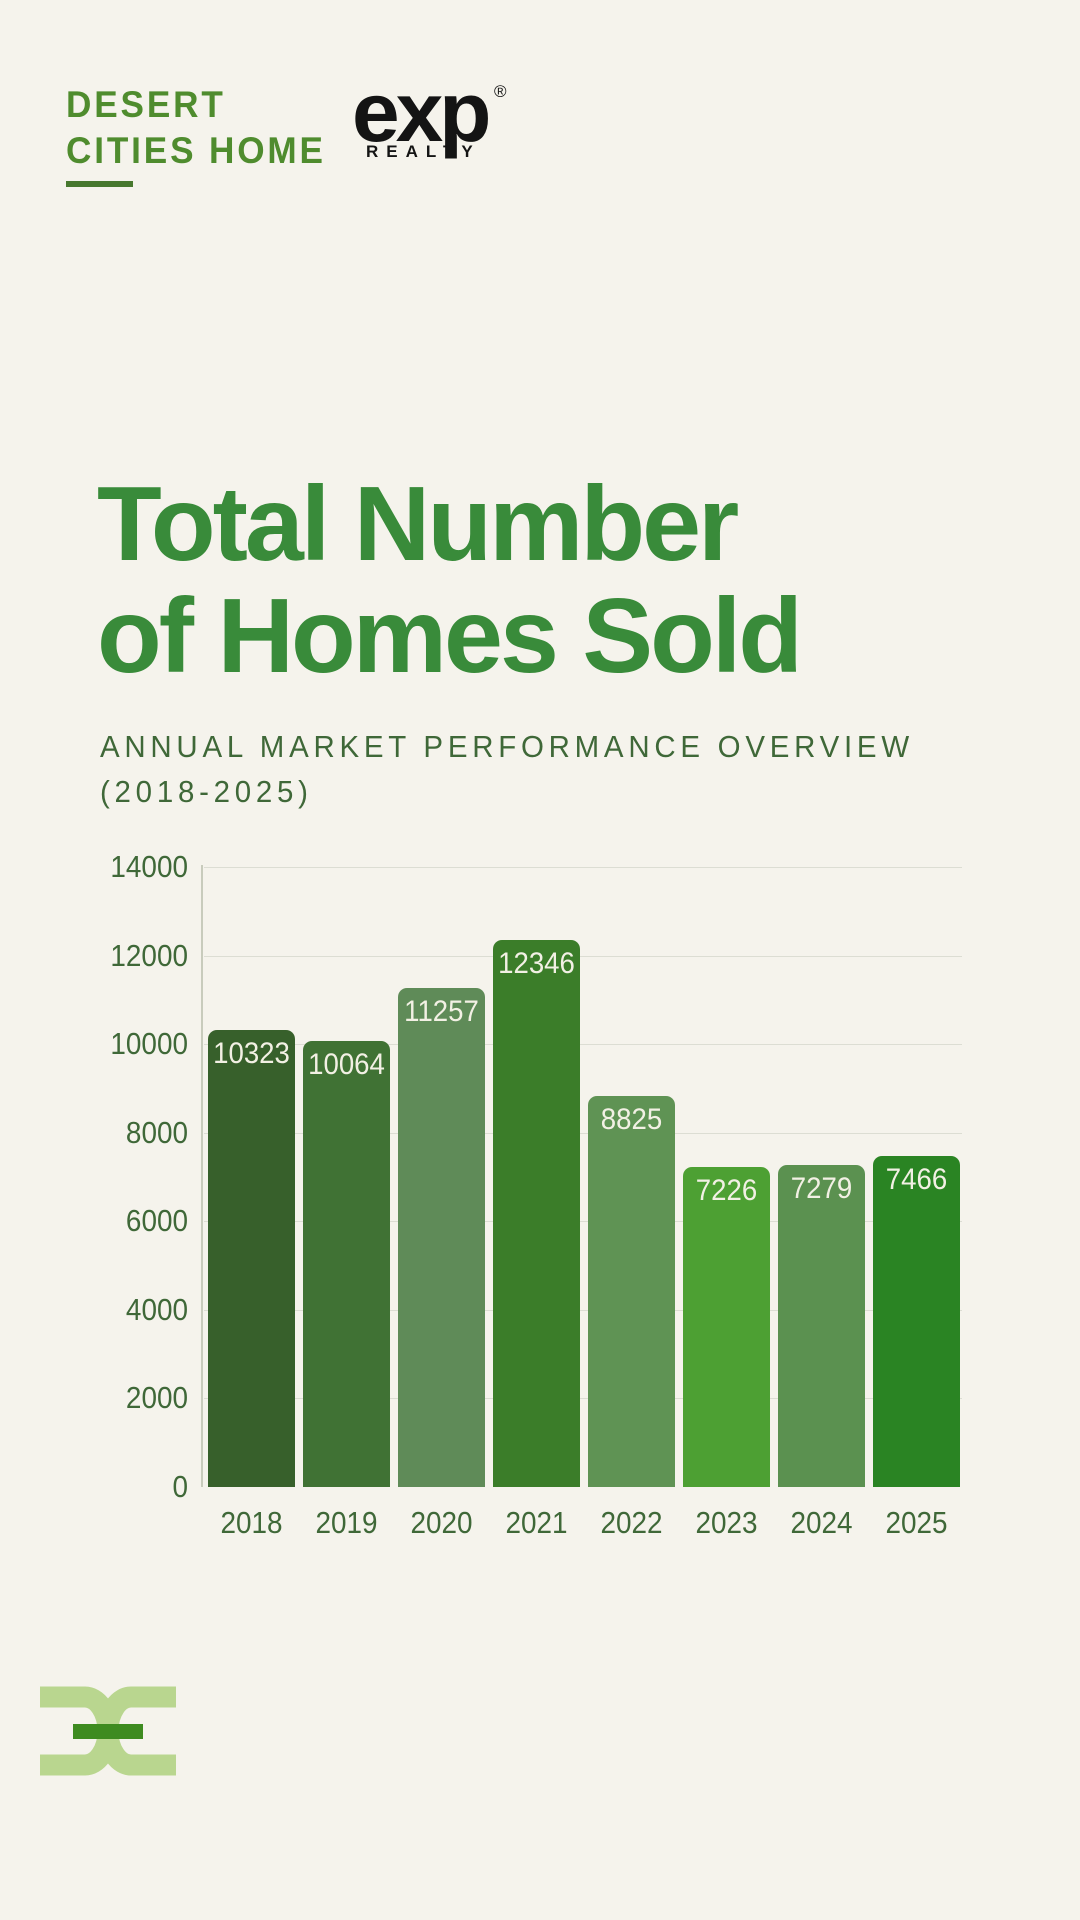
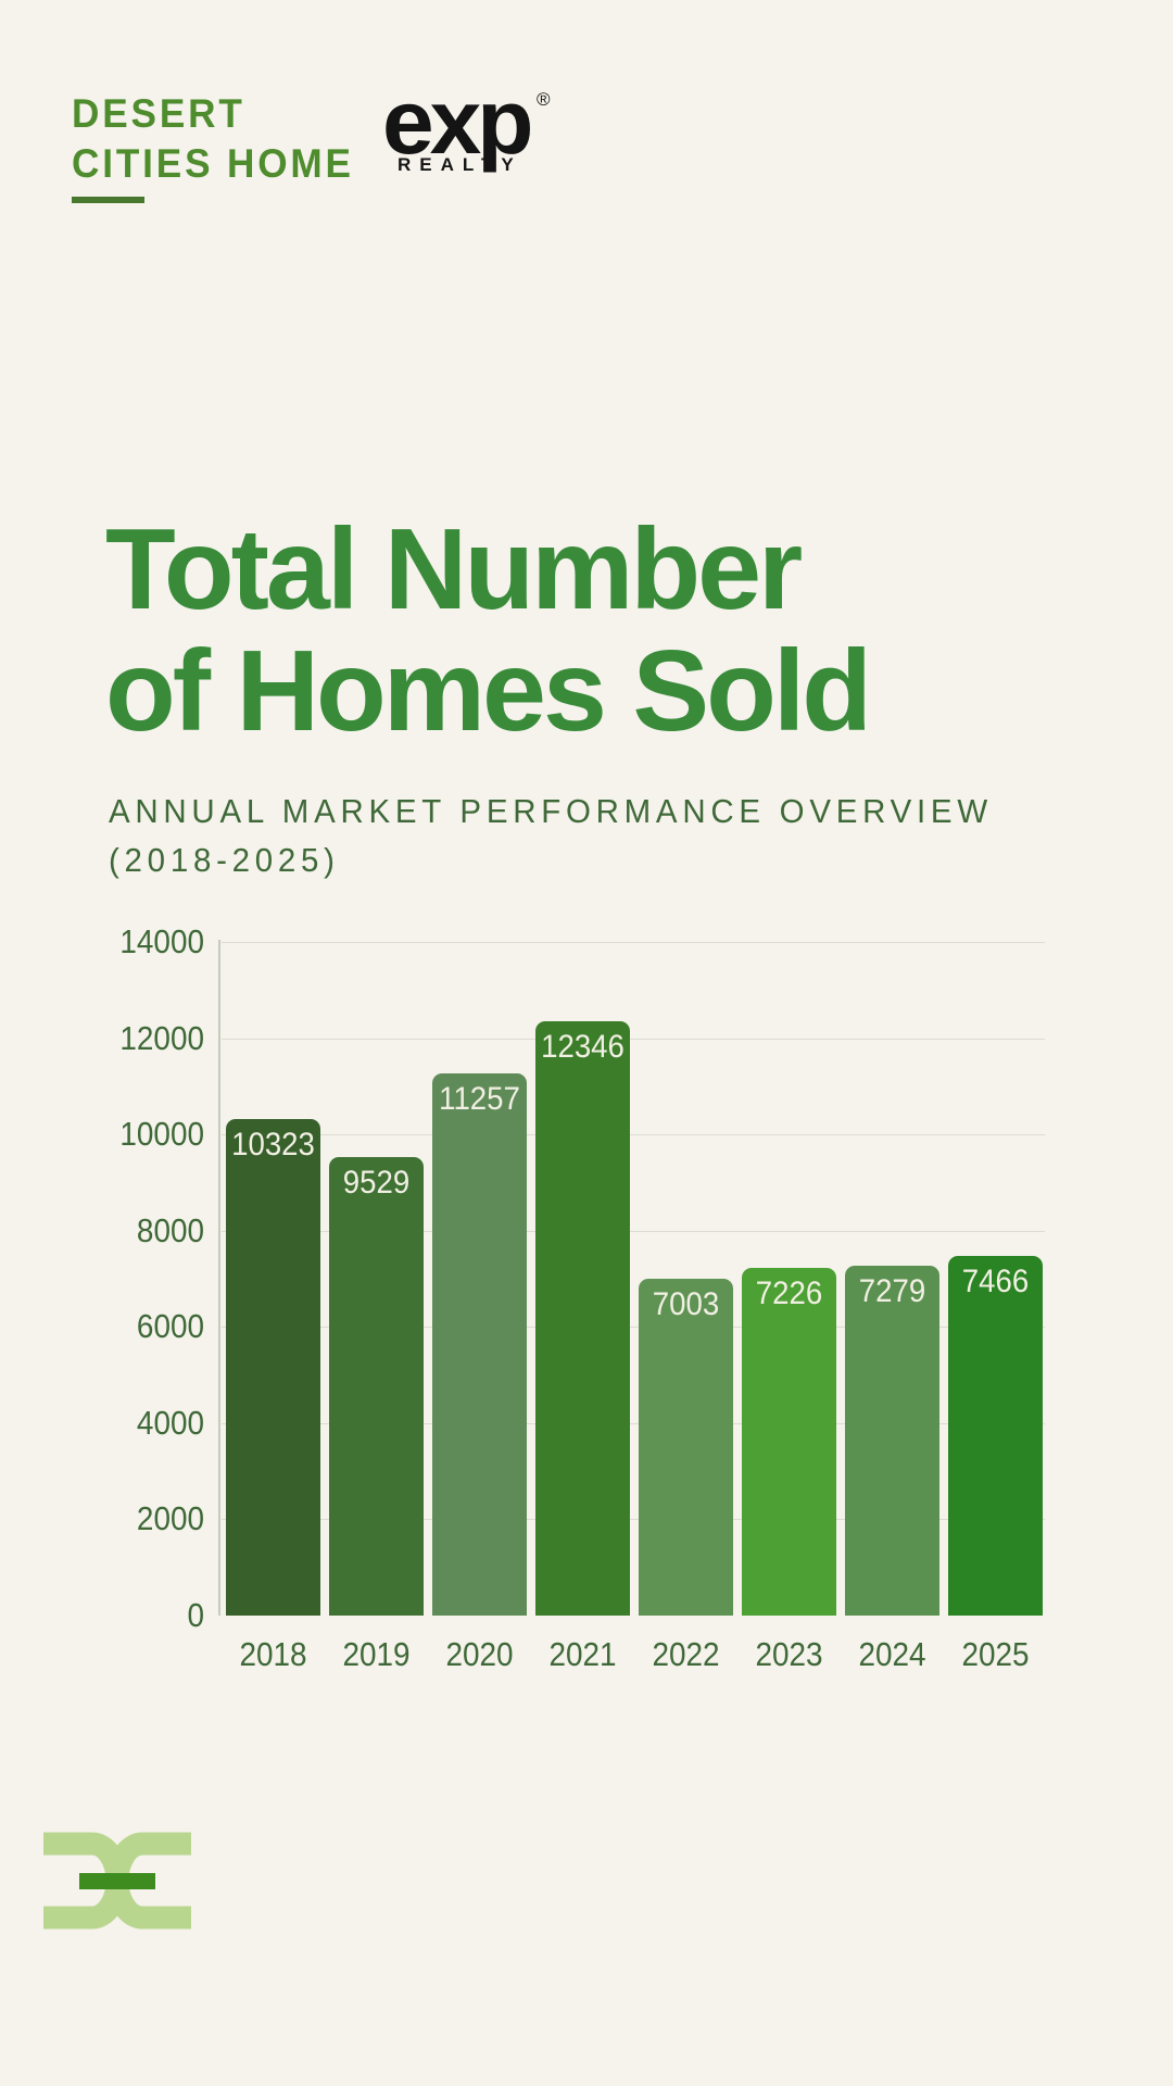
2019: 10064 -> 9529
2022: 8825 -> 7003
